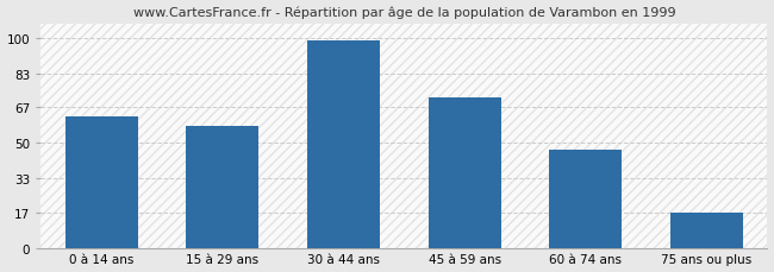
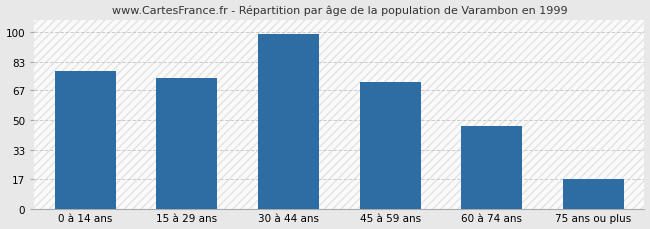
0 à 14 ans: 63 -> 78
15 à 29 ans: 58 -> 74
